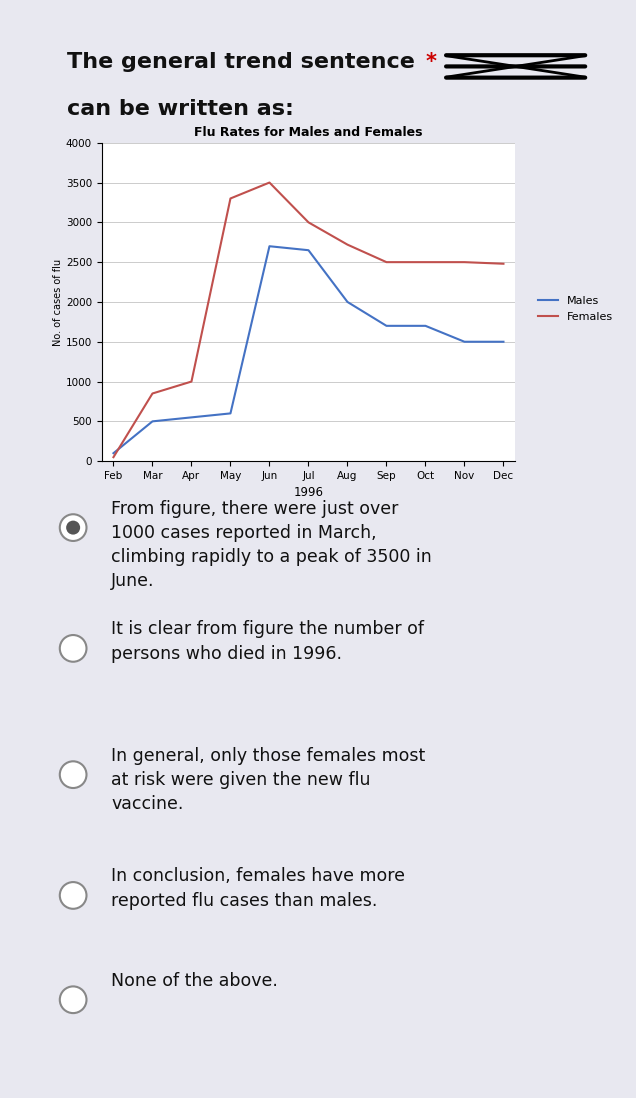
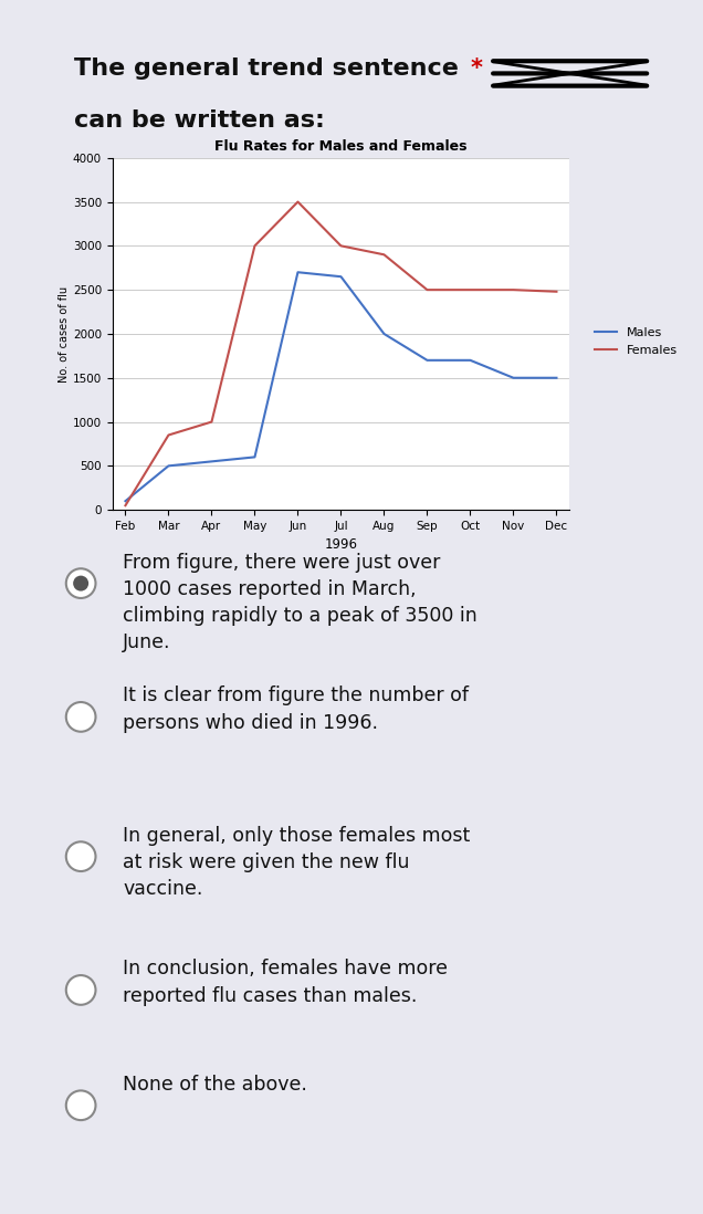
Females/May: 3300 -> 3000
Females/Aug: 2720 -> 2900
